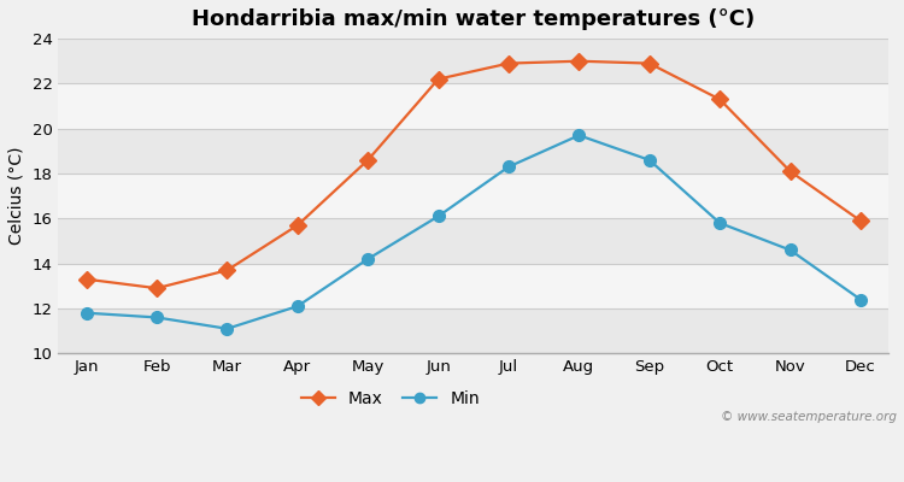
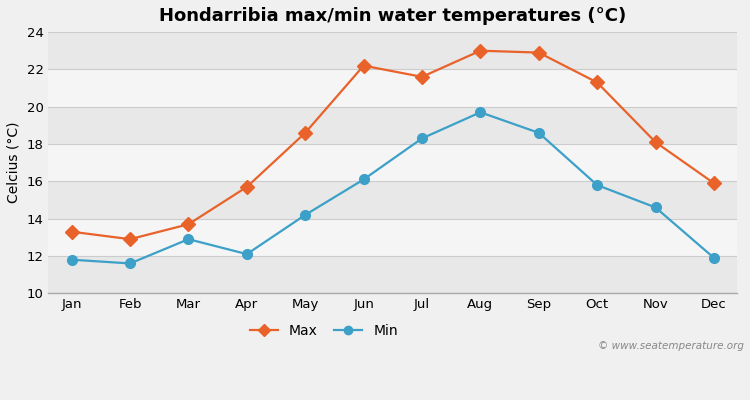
Min/Mar: 11.1 -> 12.9
Max/Jul: 22.9 -> 21.6
Min/Dec: 12.4 -> 11.9
